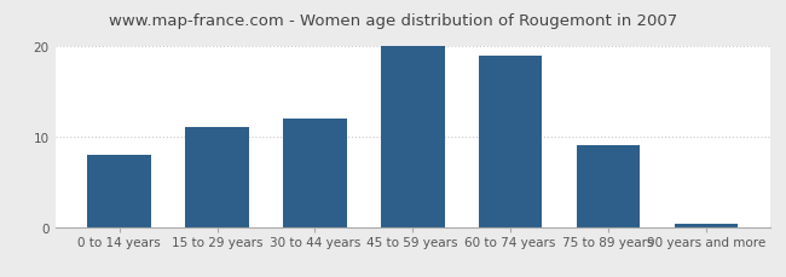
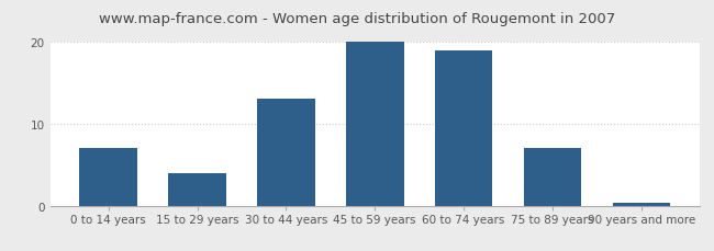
0 to 14 years: 8.0 -> 7.0
15 to 29 years: 11.0 -> 4.0
30 to 44 years: 12.0 -> 13.0
75 to 89 years: 9.0 -> 7.0
